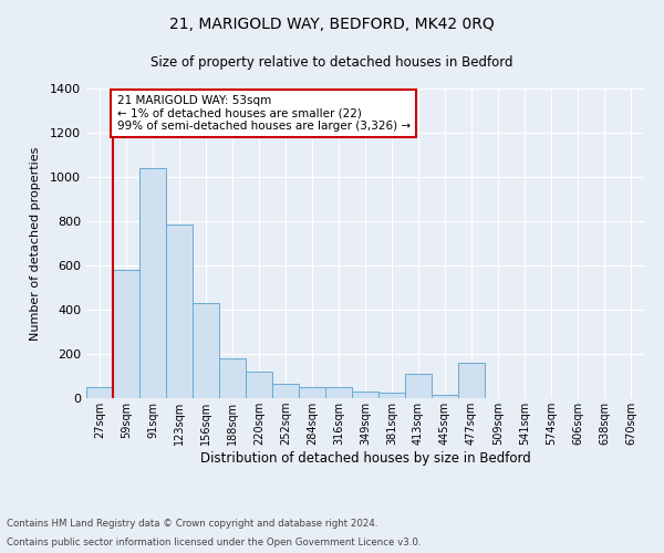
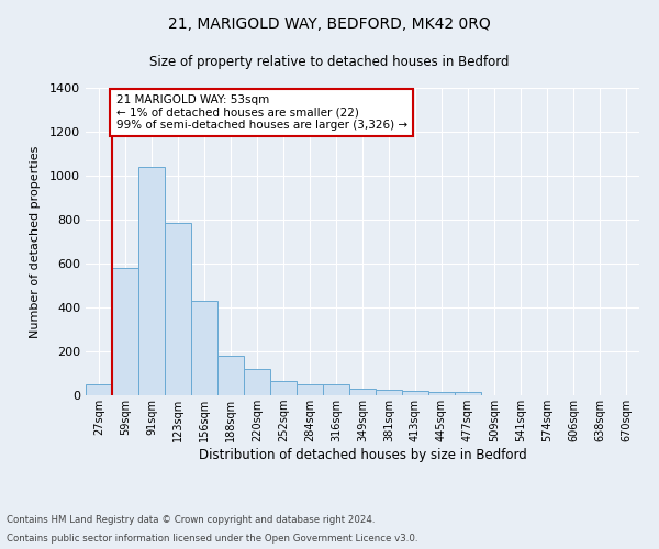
413sqm: 110 -> 20
477sqm: 160 -> 15
